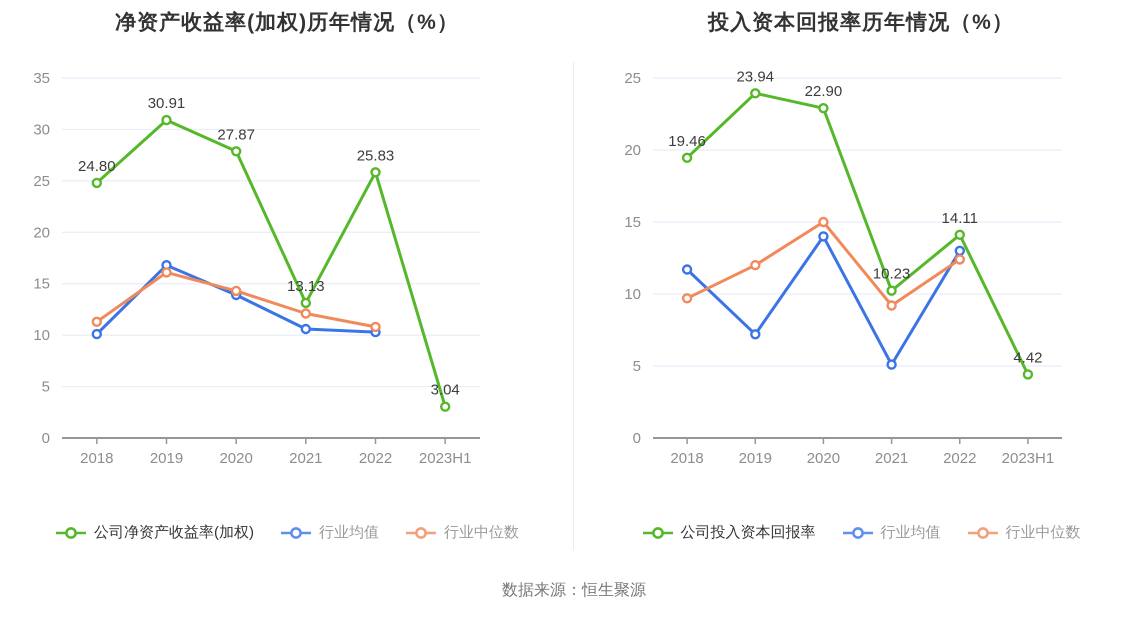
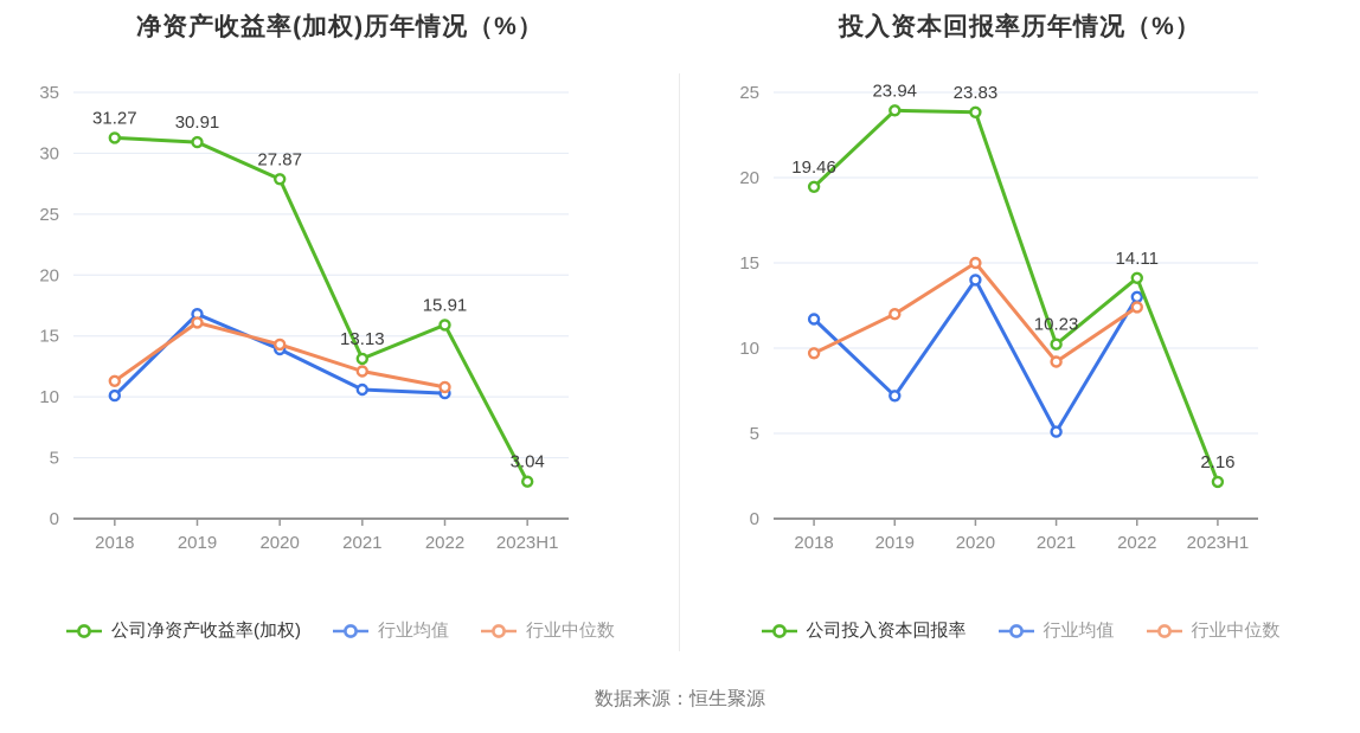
净资产收益率(加权)历年情况（%）/公司净资产收益率(加权)/2018: 24.80 -> 31.27
净资产收益率(加权)历年情况（%）/公司净资产收益率(加权)/2022: 25.83 -> 15.91
投入资本回报率历年情况（%）/公司投入资本回报率/2020: 22.90 -> 23.83
投入资本回报率历年情况（%）/公司投入资本回报率/2023H1: 4.42 -> 2.16
